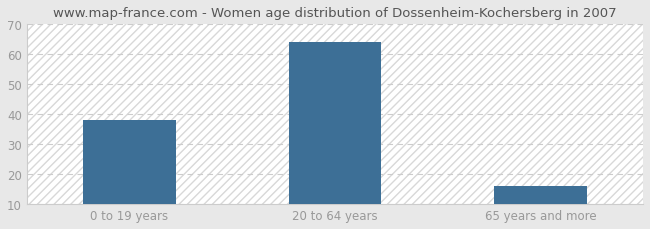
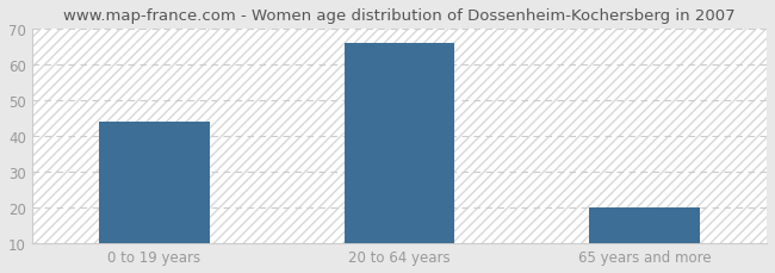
0 to 19 years: 38 -> 44
20 to 64 years: 64 -> 66
65 years and more: 16 -> 20
